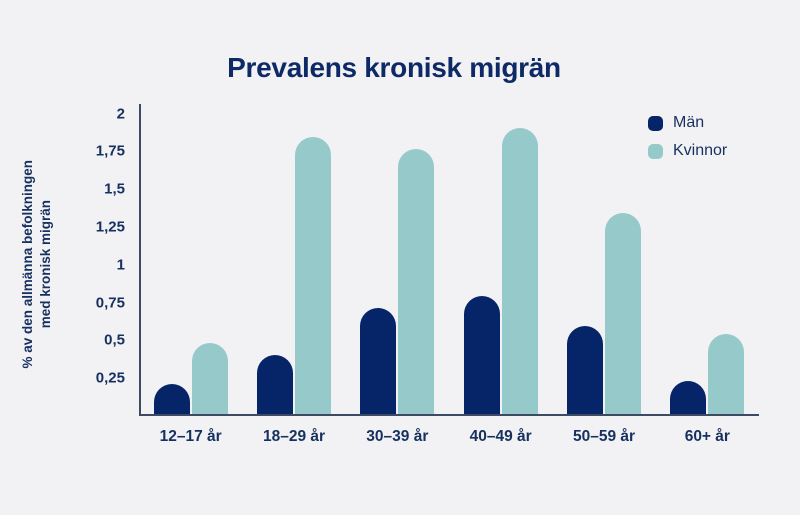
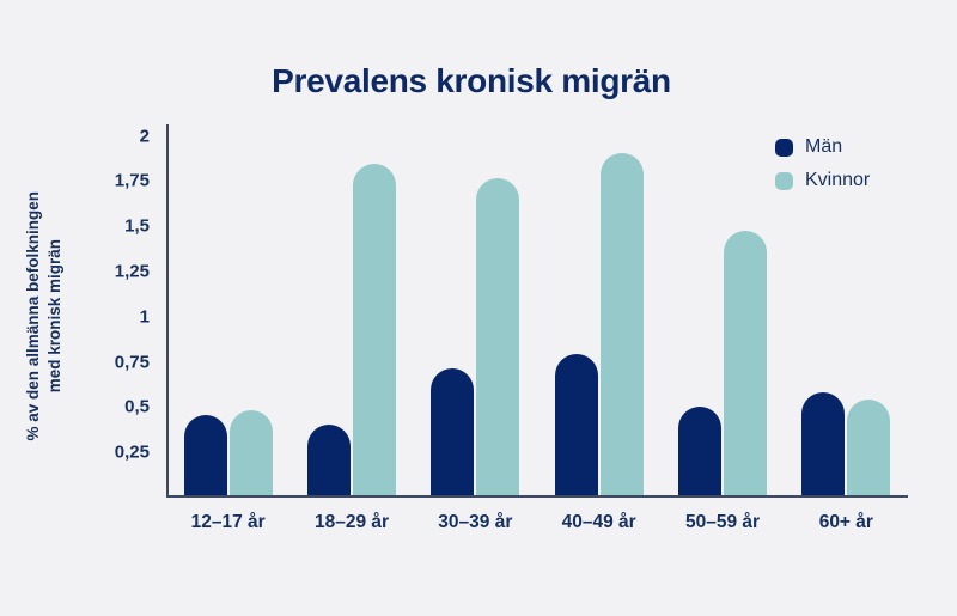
Män/12–17 år: 0,20 -> 0,44
Män/50–59 år: 0,58 -> 0,49
Kvinnor/50–59 år: 1,33 -> 1,46
Män/60+ år: 0,22 -> 0,57
